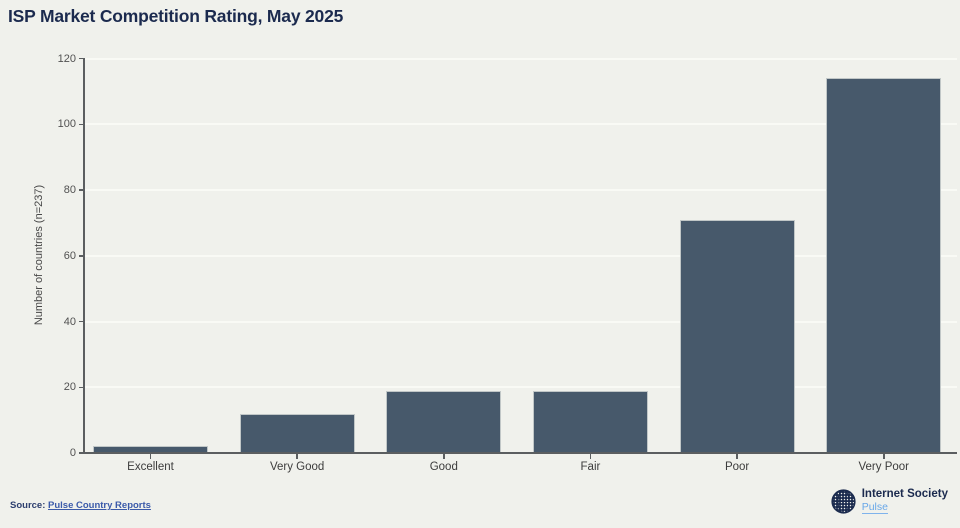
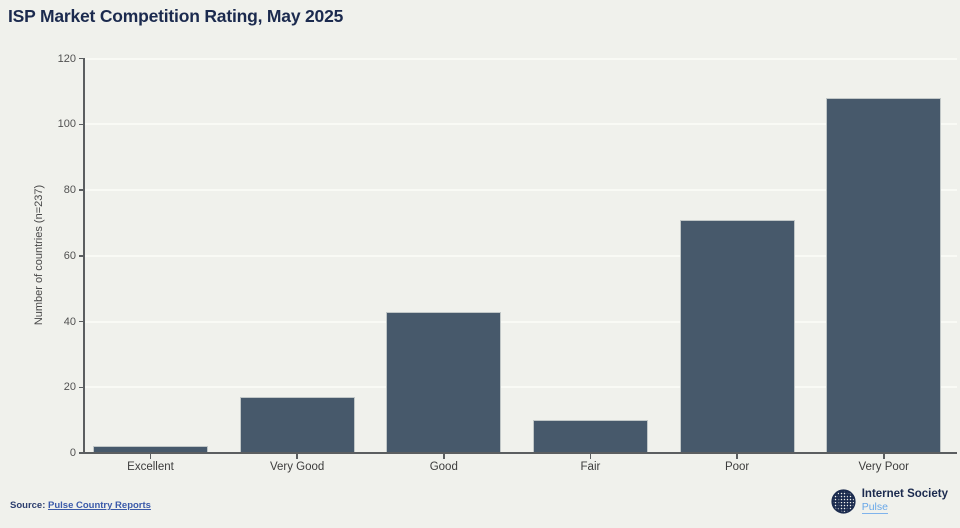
Very Good: 12 -> 17
Good: 19 -> 43
Fair: 19 -> 10
Very Poor: 114 -> 108
